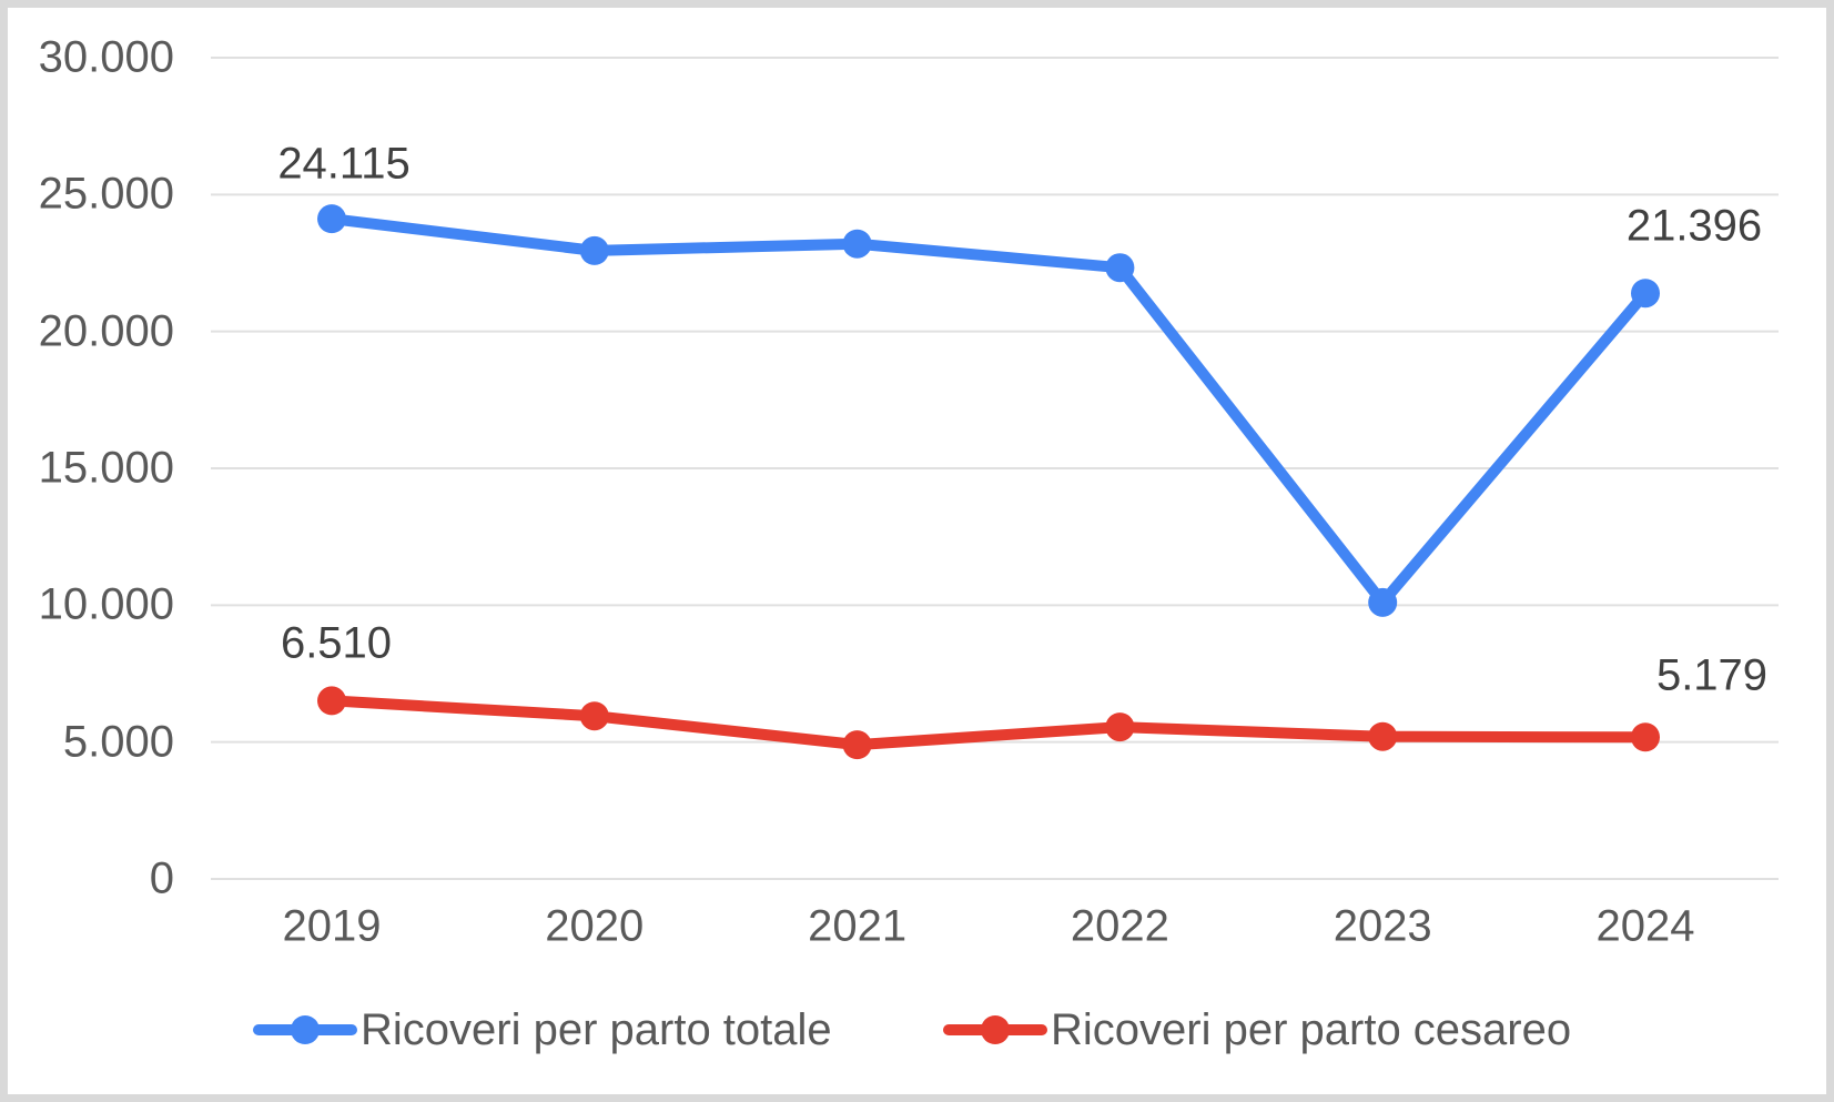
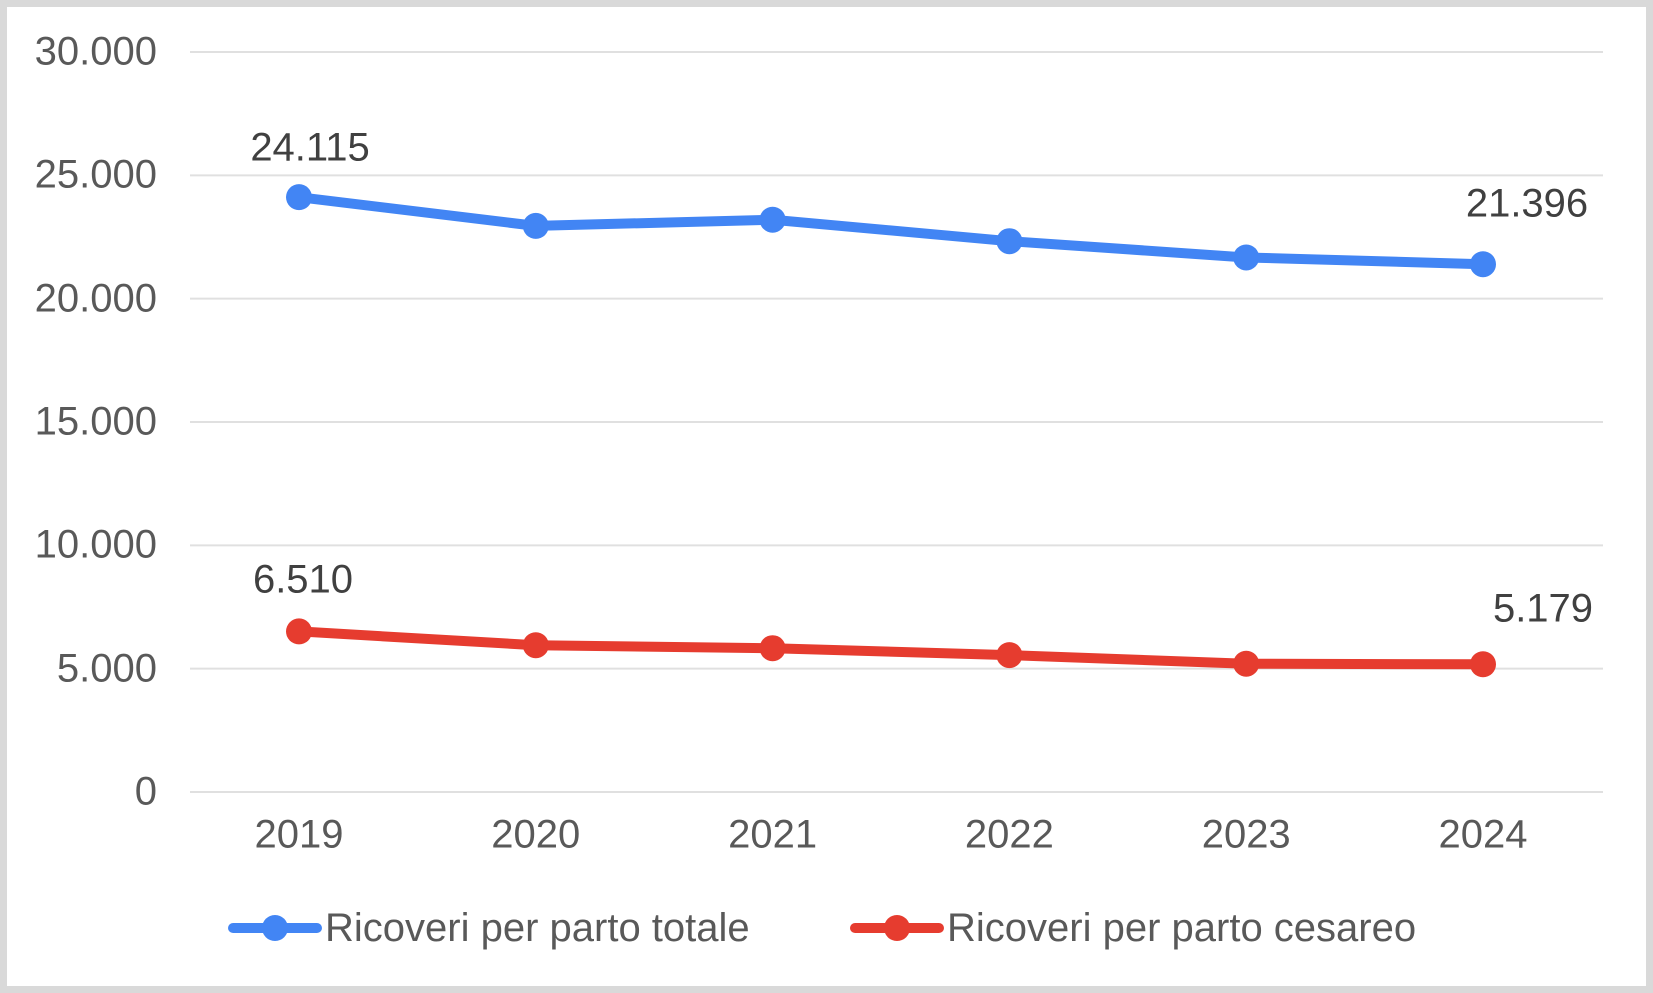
Ricoveri per parto cesareo/2021: 4900 -> 5800
Ricoveri per parto totale/2023: 10100 -> 21700
